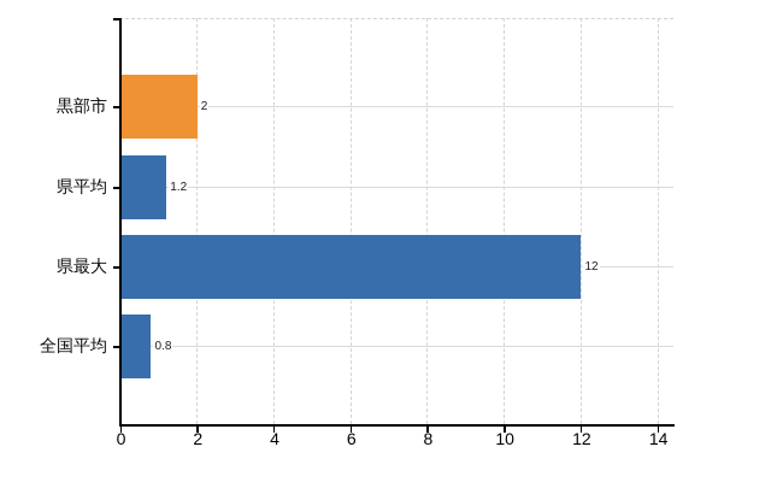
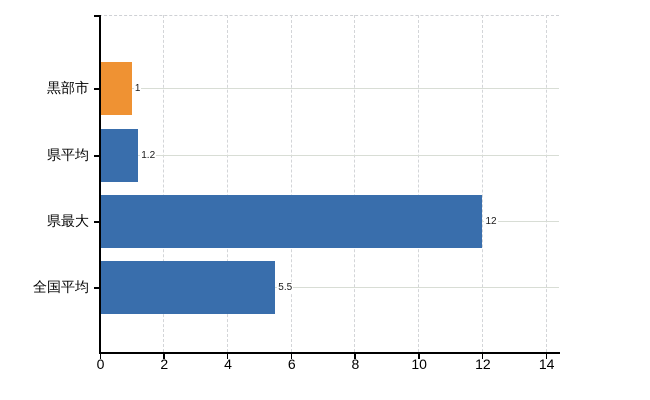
黒部市: 2 -> 1
全国平均: 0.8 -> 5.5
